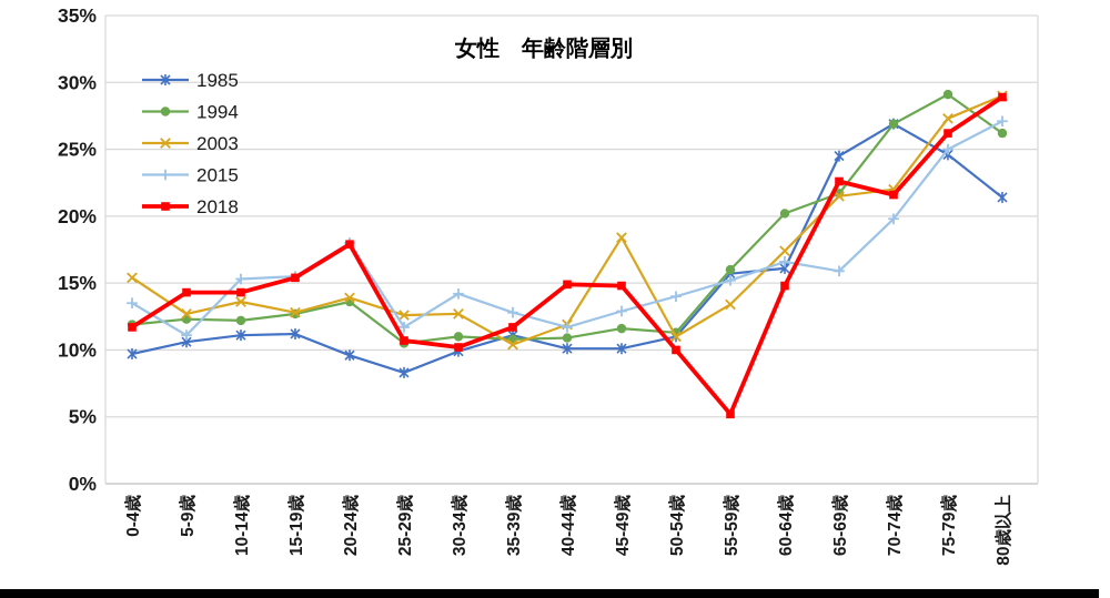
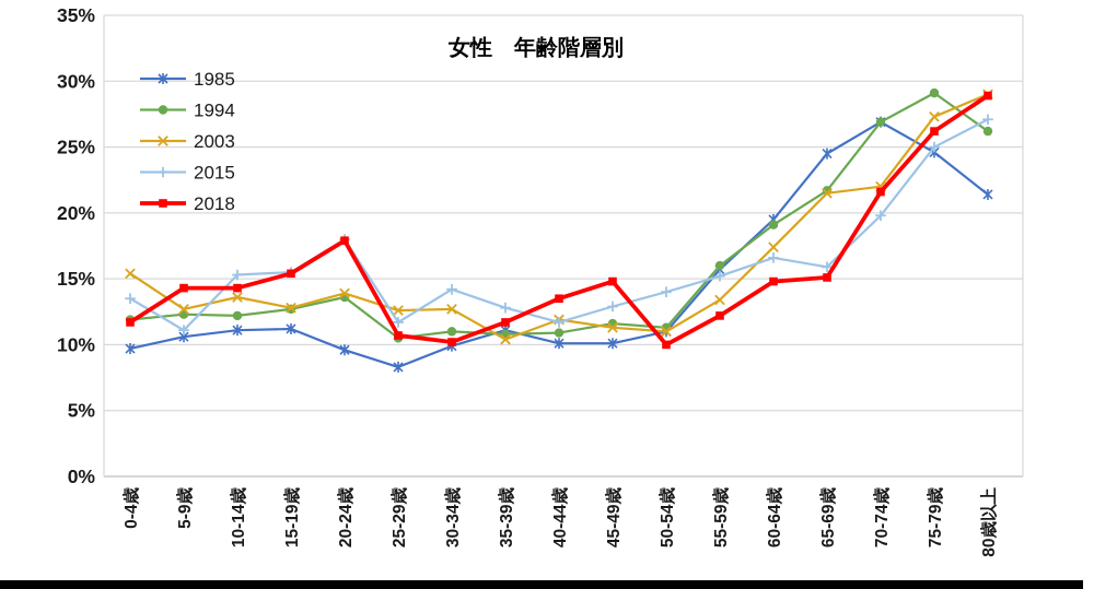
2018/40-44歳: 14.9% -> 13.5%
2003/45-49歳: 18.4% -> 11.3%
2018/55-59歳: 5.2% -> 12.2%
1985/60-64歳: 16.1% -> 19.5%
1994/60-64歳: 20.2% -> 19.1%
2018/65-69歳: 22.6% -> 15.1%
